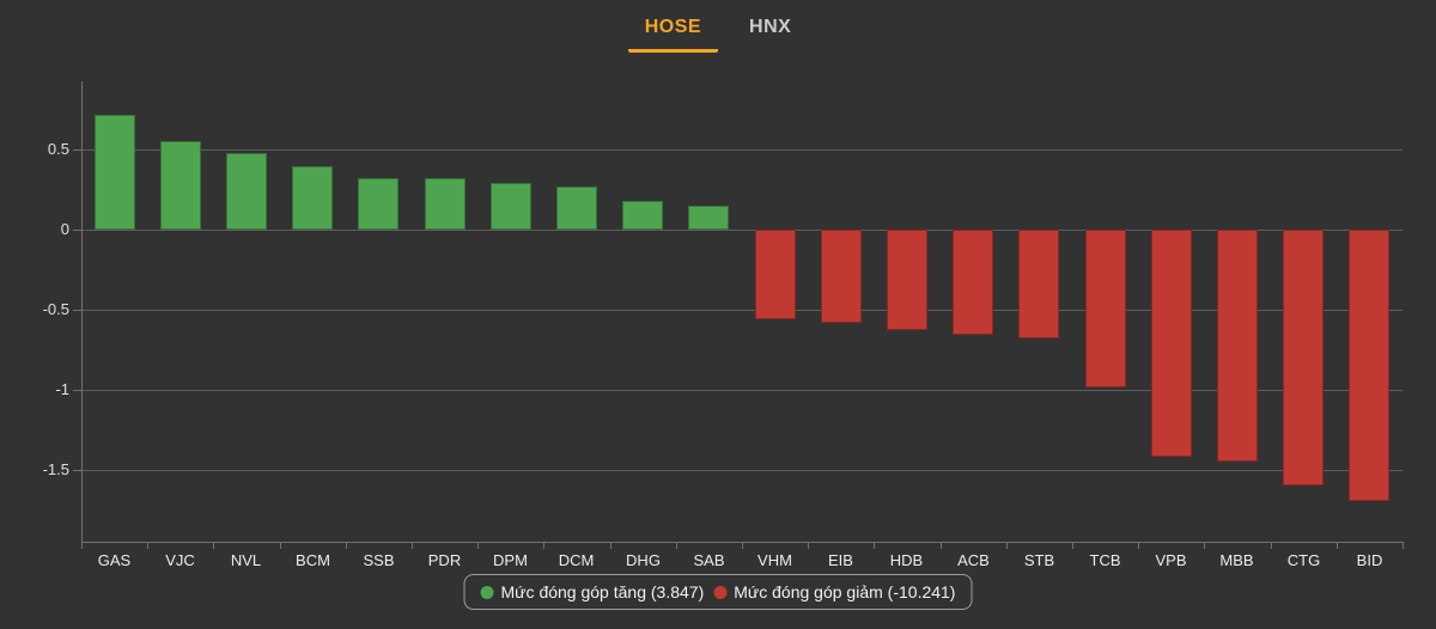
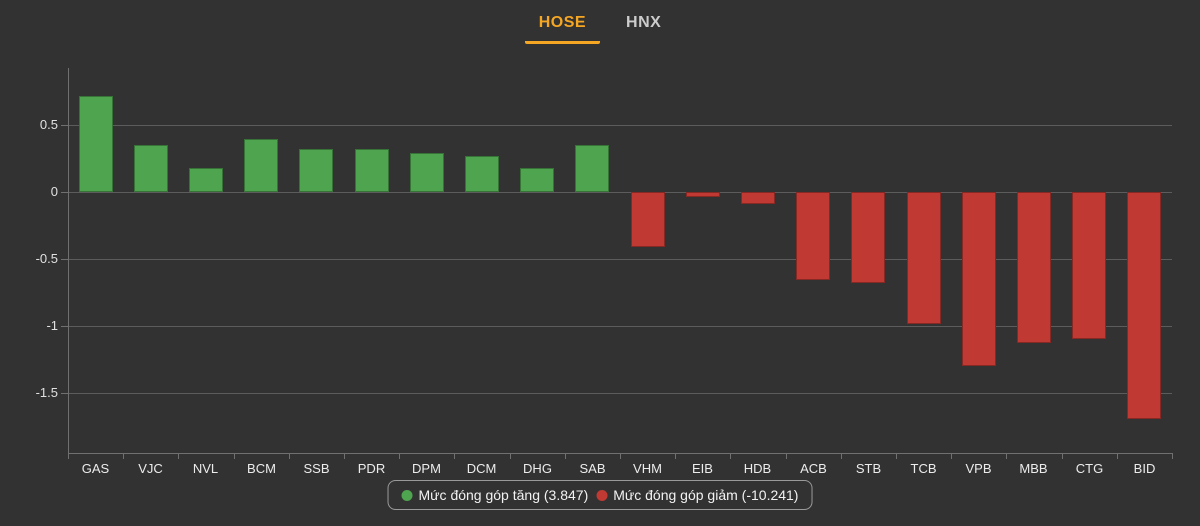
VJC: 0.55 -> 0.35
NVL: 0.48 -> 0.18
SAB: 0.15 -> 0.35
VHM: -0.56 -> -0.41
EIB: -0.58 -> -0.04
HDB: -0.63 -> -0.09
VPB: -1.42 -> -1.30
MBB: -1.45 -> -1.13
CTG: -1.60 -> -1.10
